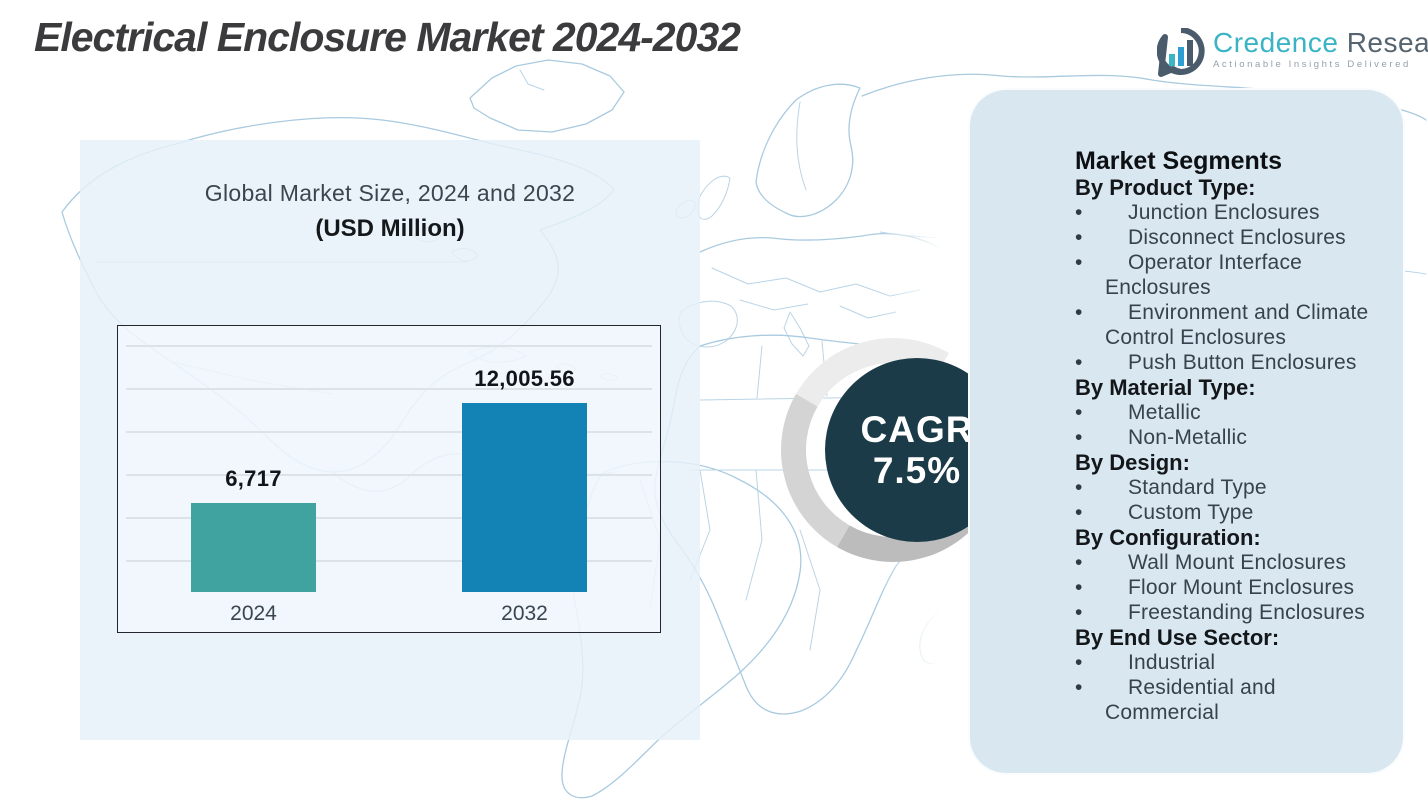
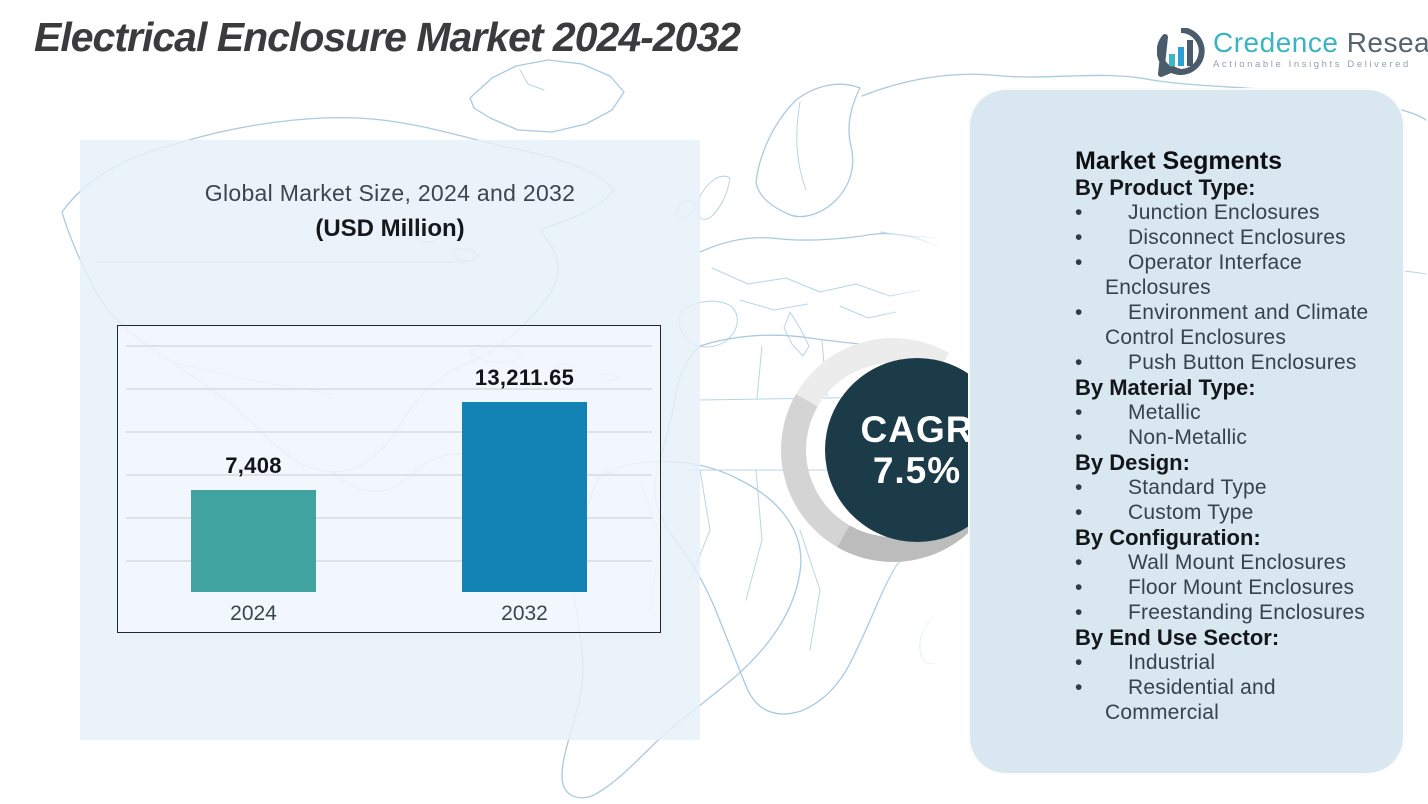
2024: 6,717 -> 7,408
2032: 12,005.56 -> 13,211.65
